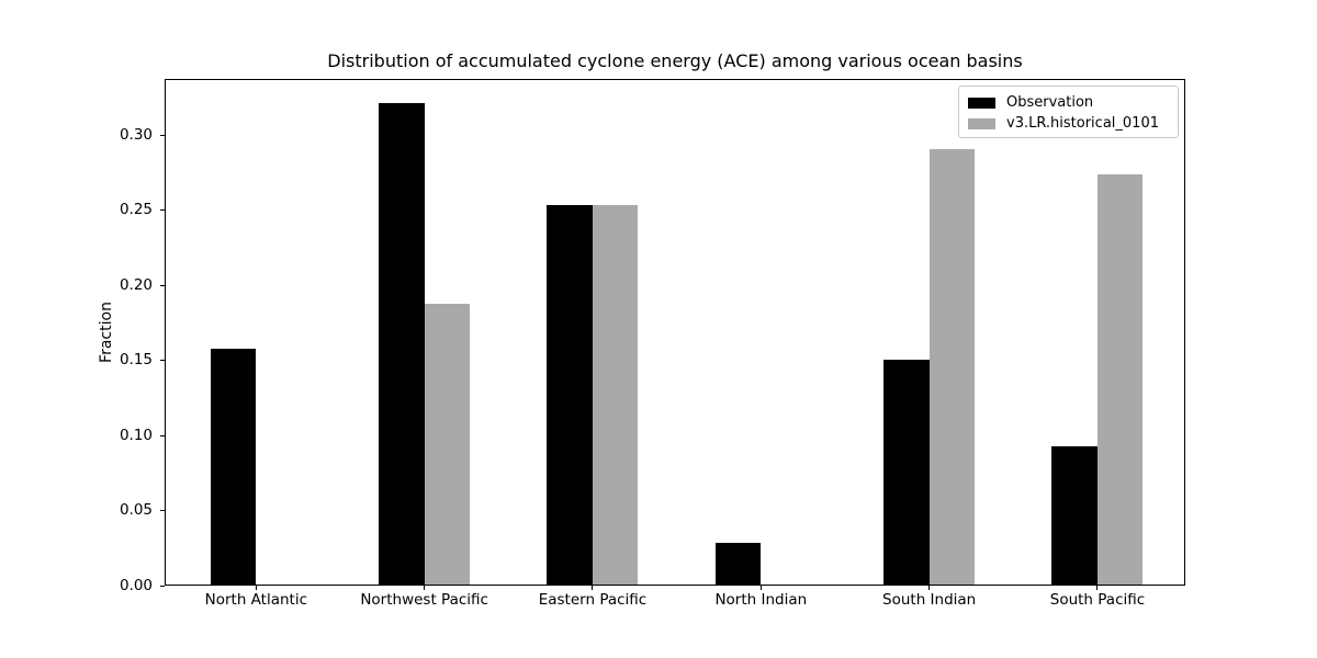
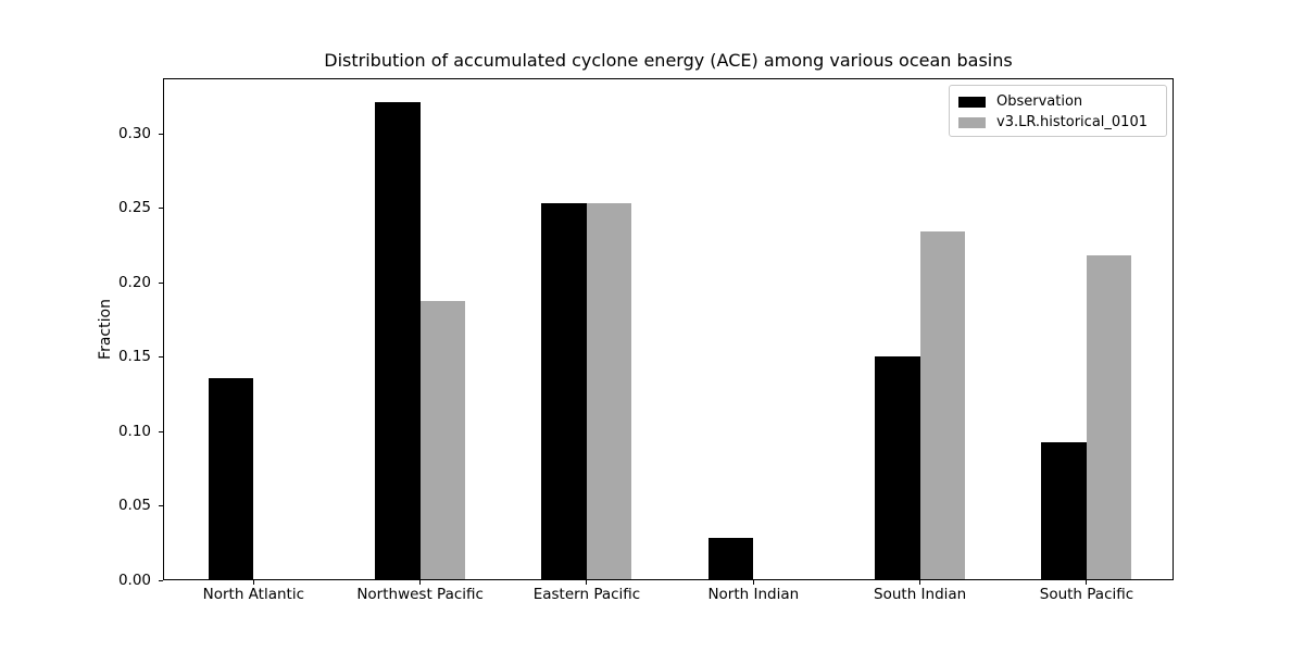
Observation/North Atlantic: 0.157 -> 0.135
v3.LR.historical_0101/South Indian: 0.290 -> 0.234
v3.LR.historical_0101/South Pacific: 0.273 -> 0.218
